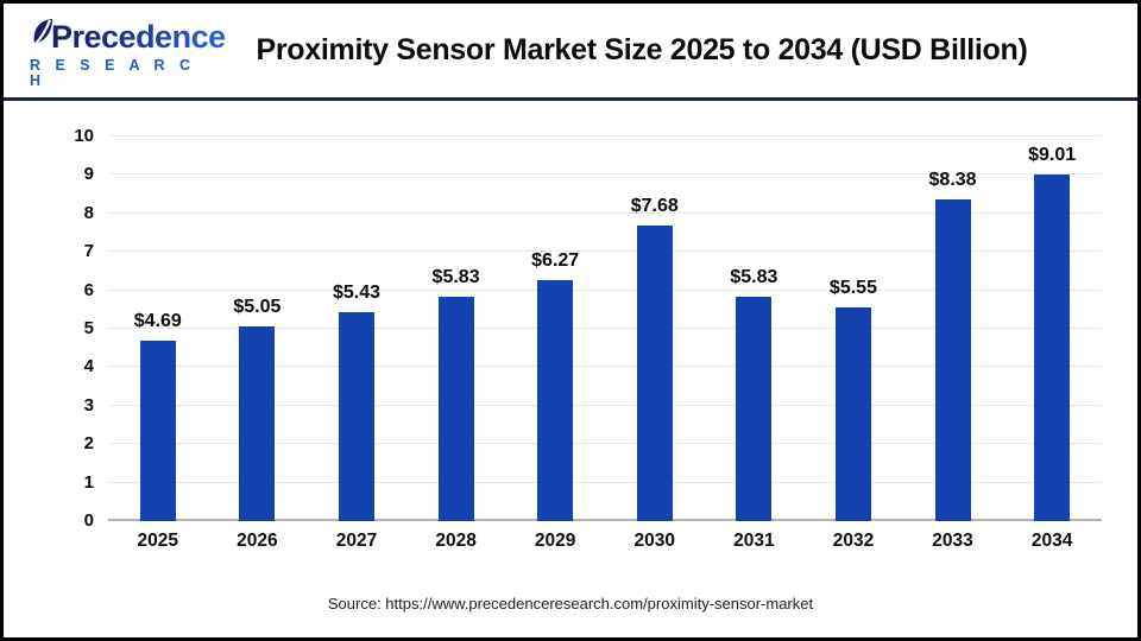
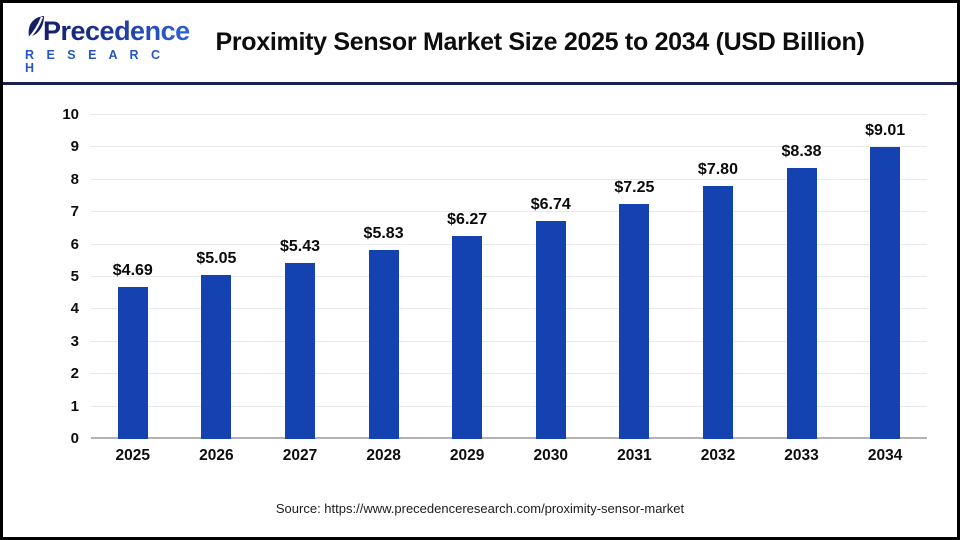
2030: $7.68 -> $6.74
2031: $5.83 -> $7.25
2032: $5.55 -> $7.80
